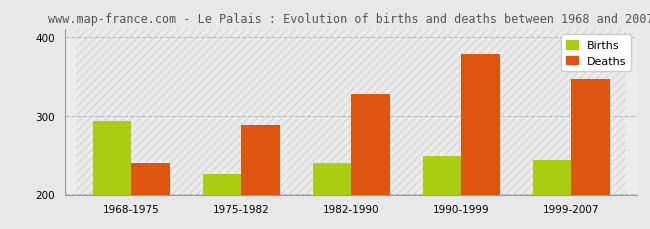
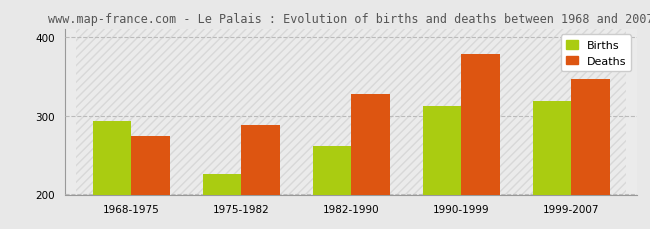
Deaths/1968-1975: 240 -> 274
Births/1982-1990: 240 -> 262
Births/1990-1999: 249 -> 312
Births/1999-2007: 244 -> 318
